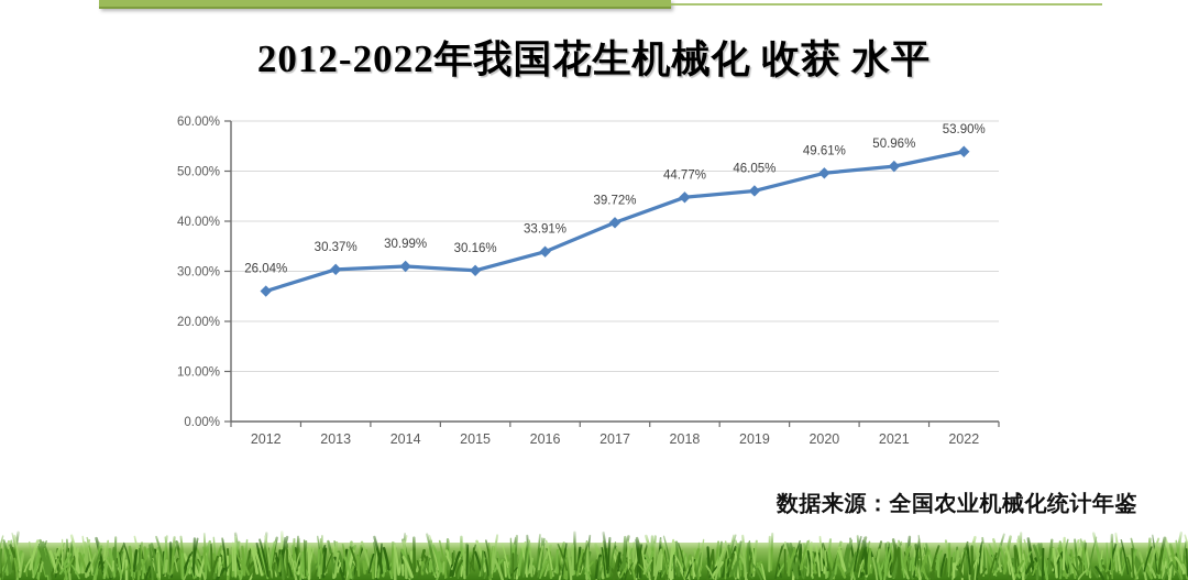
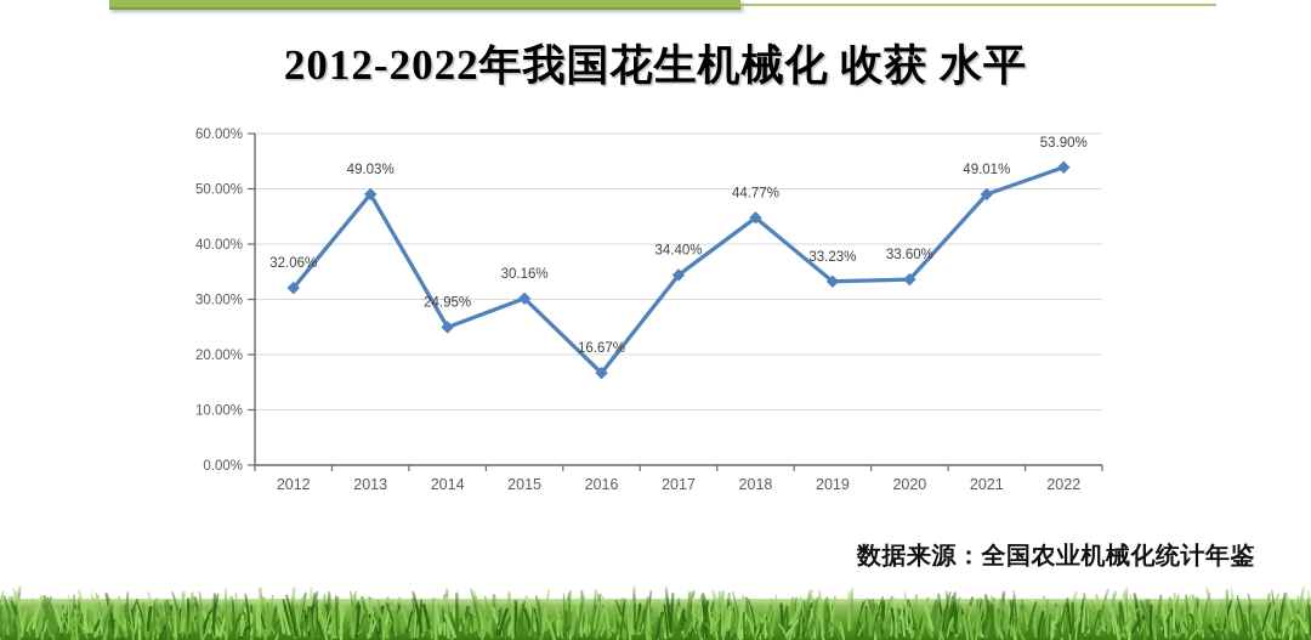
2012: 26.04% -> 32.06%
2013: 30.37% -> 49.03%
2014: 30.99% -> 24.95%
2016: 33.91% -> 16.67%
2017: 39.72% -> 34.40%
2019: 46.05% -> 33.23%
2020: 49.61% -> 33.60%
2021: 50.96% -> 49.01%
